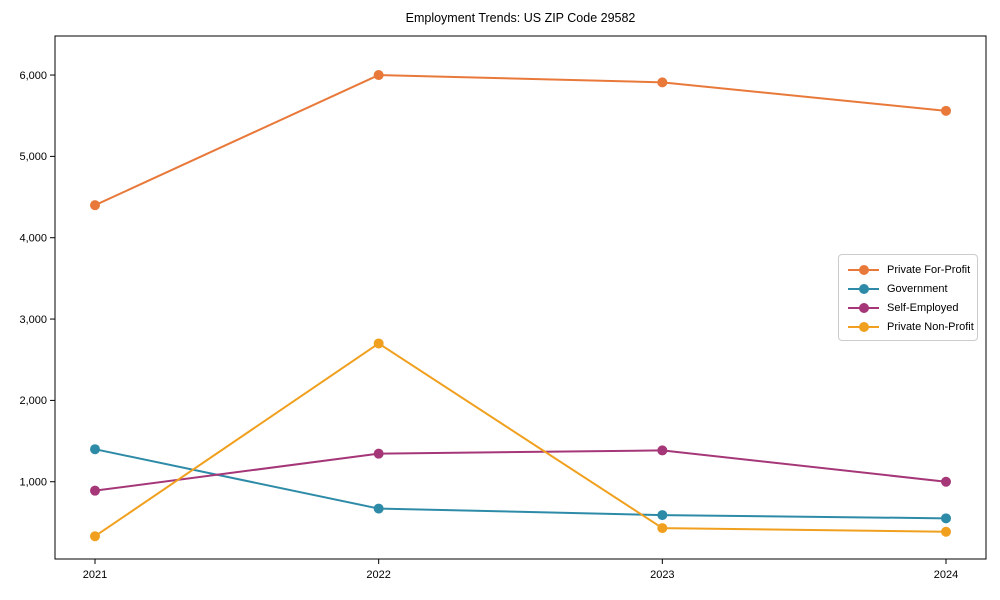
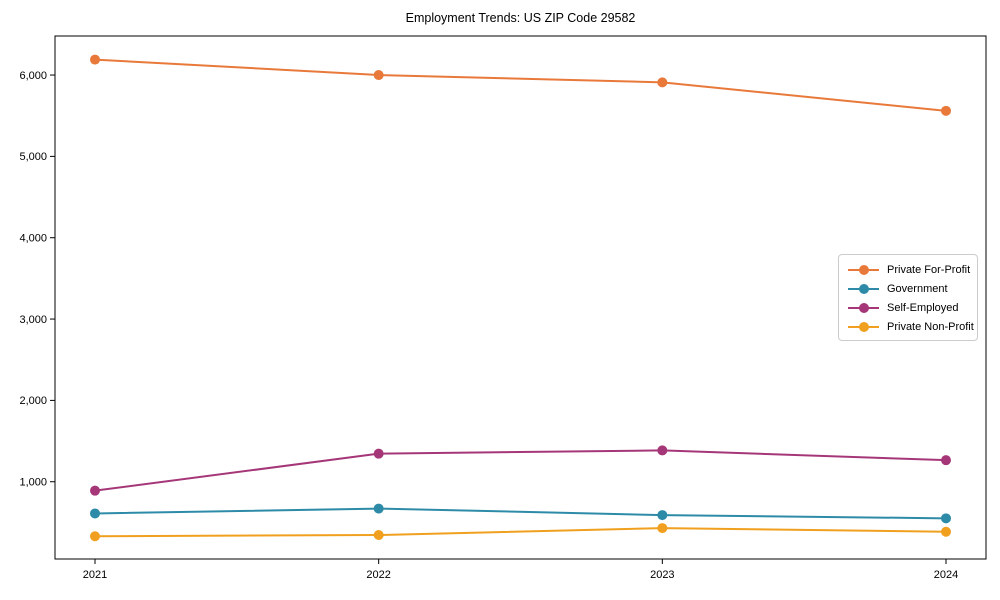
Private For-Profit/2021: 4400 -> 6200
Government/2021: 1400 -> 600
Private Non-Profit/2022: 2700 -> 300
Self-Employed/2024: 1000 -> 1300
